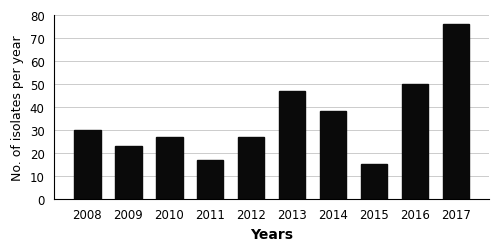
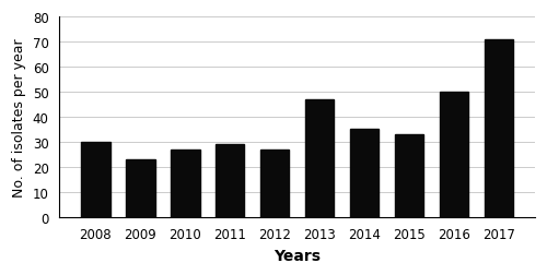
2011: 17 -> 29
2014: 38 -> 35
2015: 15 -> 33
2017: 76 -> 71
